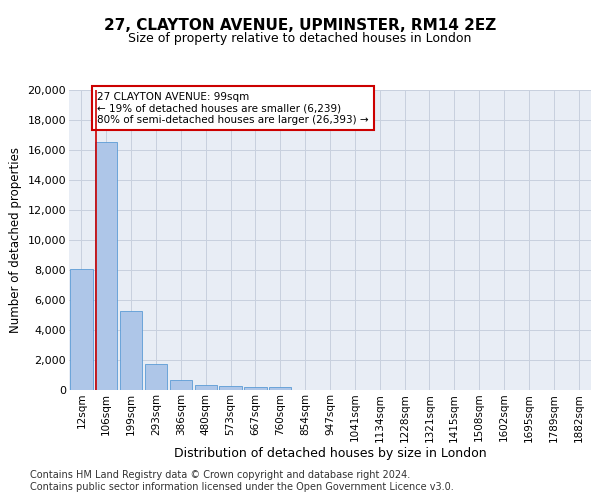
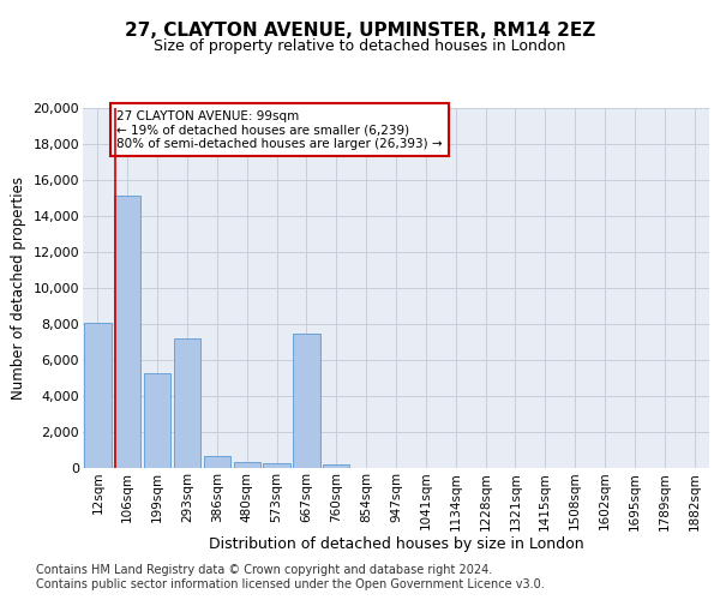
106sqm: 16,500 -> 15,100
293sqm: 1,800 -> 7,200
667sqm: 200 -> 7,500
